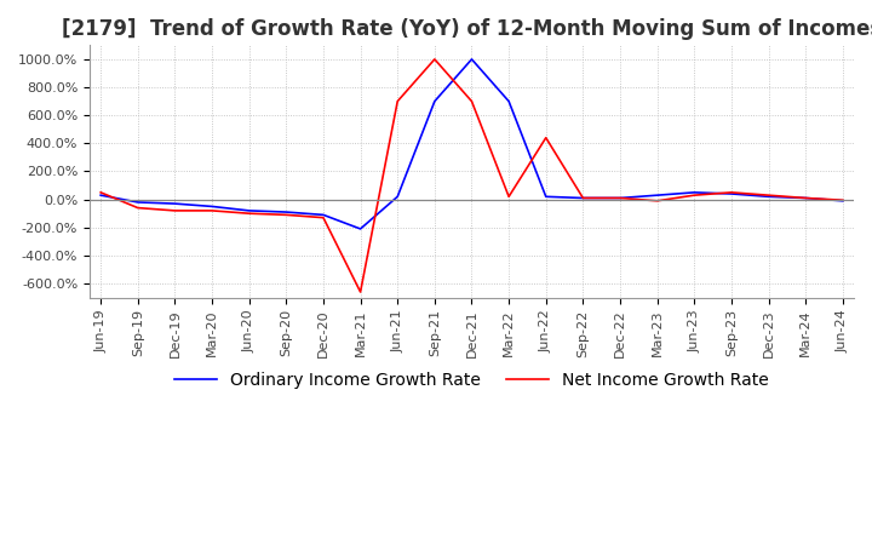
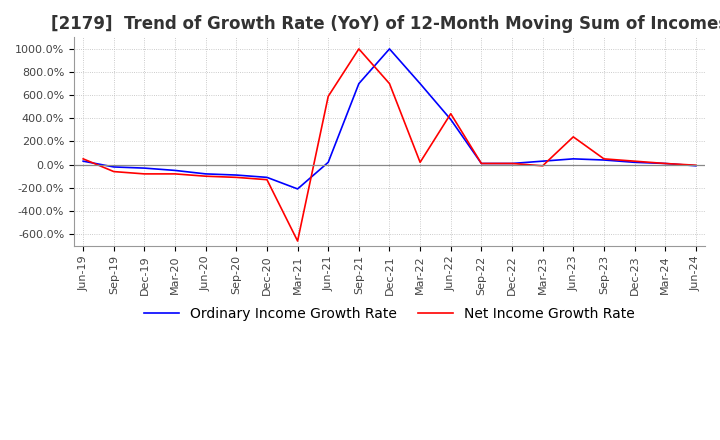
Net Income Growth Rate/Jun-21: 700% -> 590%
Ordinary Income Growth Rate/Jun-22: 20% -> 390%
Net Income Growth Rate/Jun-23: 30% -> 240%
